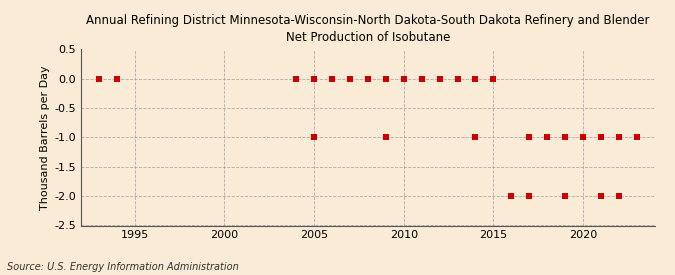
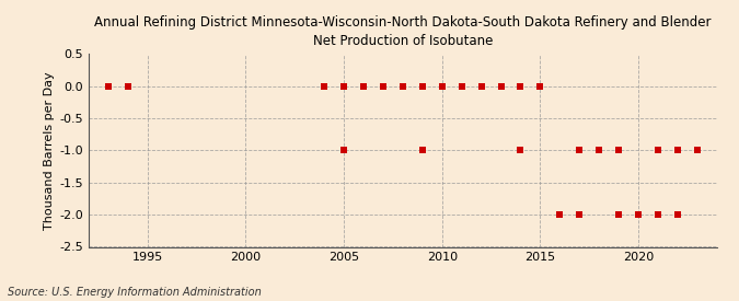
2020: -1 -> -2
